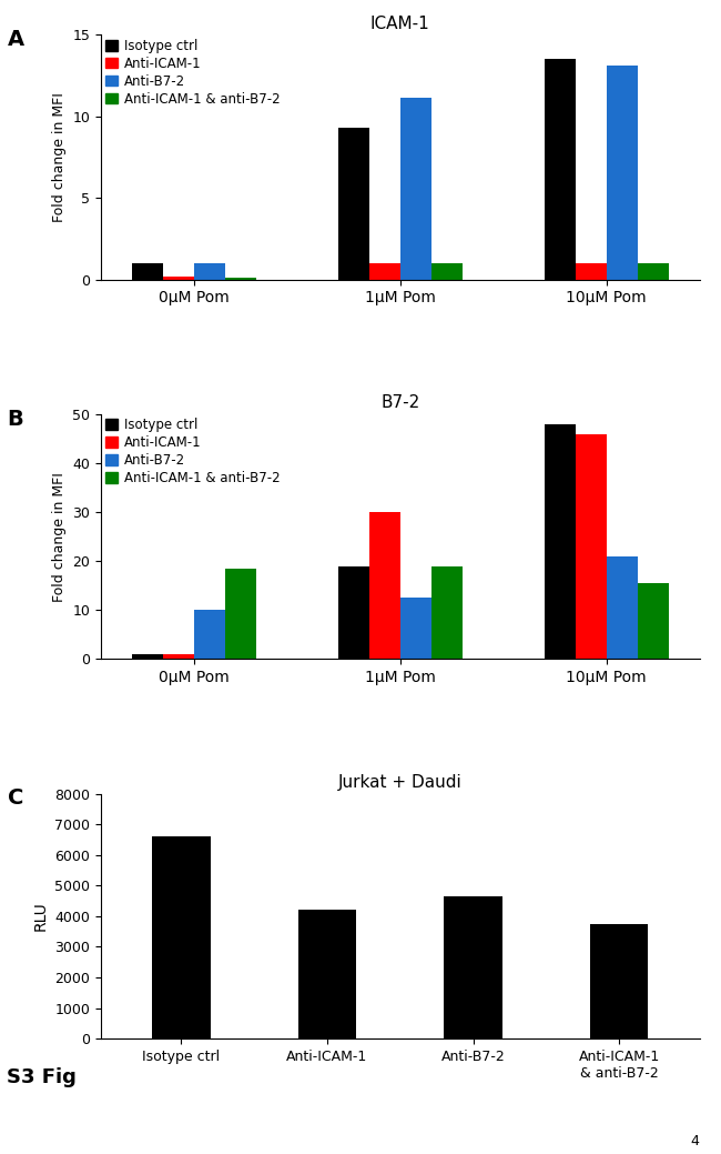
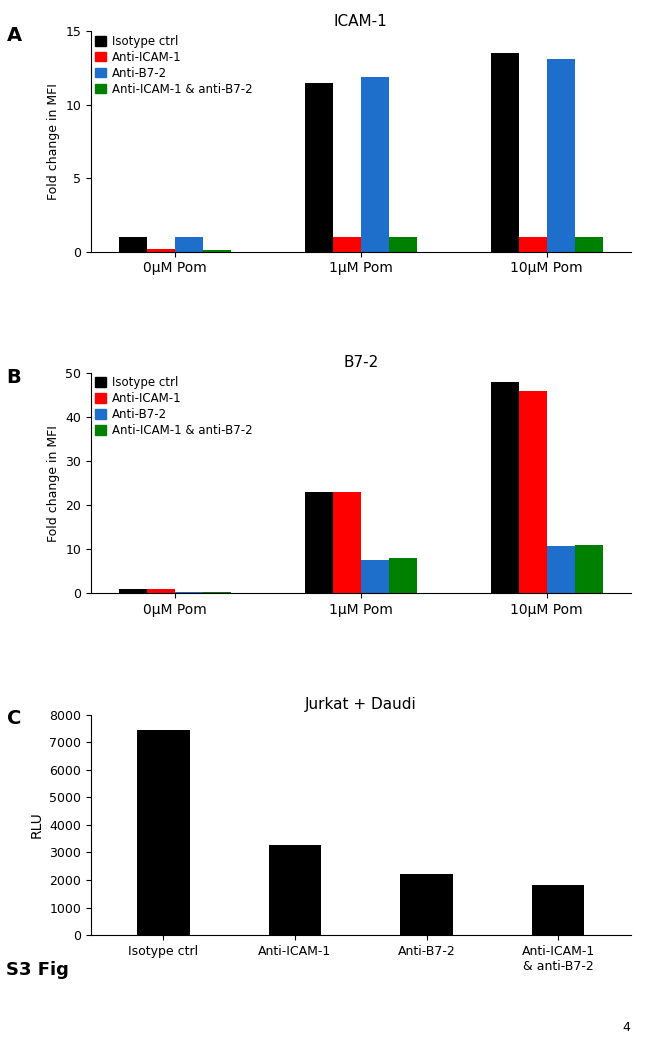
ICAM-1/Isotype ctrl/1μM Pom: 9.3 -> 11.5
ICAM-1/Anti-B7-2/1μM Pom: 11.1 -> 11.9
B7-2/Anti-B7-2/0μM Pom: 10.0 -> 0.3
B7-2/Anti-ICAM-1 & anti-B7-2/0μM Pom: 18.5 -> 0.3
B7-2/Isotype ctrl/1μM Pom: 19 -> 23
B7-2/Anti-ICAM-1/1μM Pom: 30 -> 23
B7-2/Anti-B7-2/1μM Pom: 12.5 -> 7.5
B7-2/Anti-ICAM-1 & anti-B7-2/1μM Pom: 19.0 -> 8.0
B7-2/Anti-B7-2/10μM Pom: 21.0 -> 10.7
B7-2/Anti-ICAM-1 & anti-B7-2/10μM Pom: 15.5 -> 11.0
Jurkat + Daudi/Isotype ctrl: 6600 -> 7450
Jurkat + Daudi/Anti-ICAM-1: 4200 -> 3280
Jurkat + Daudi/Anti-B7-2: 4650 -> 2200
Jurkat + Daudi/Anti-ICAM-1 & anti-B7-2: 3750 -> 1820
